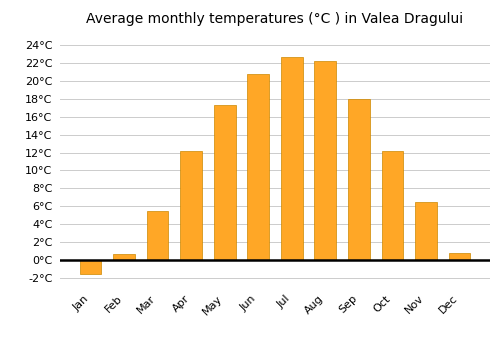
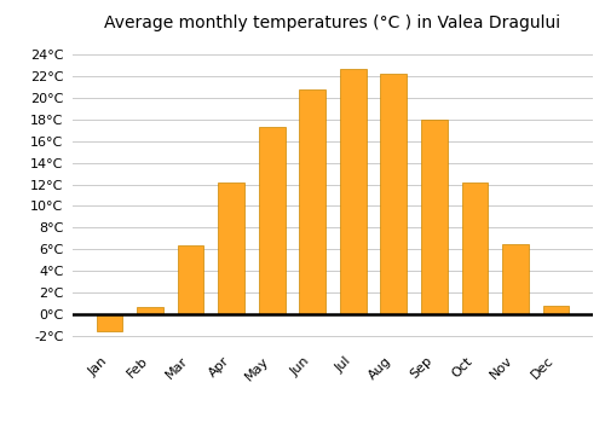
Mar: 5.5°C -> 6.4°C
